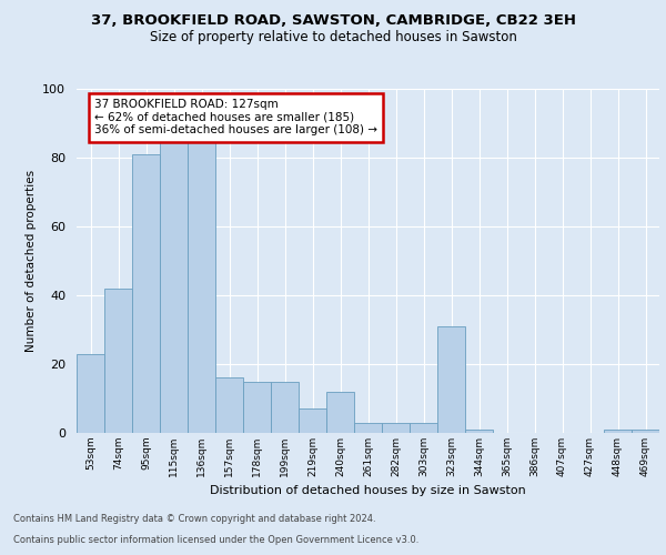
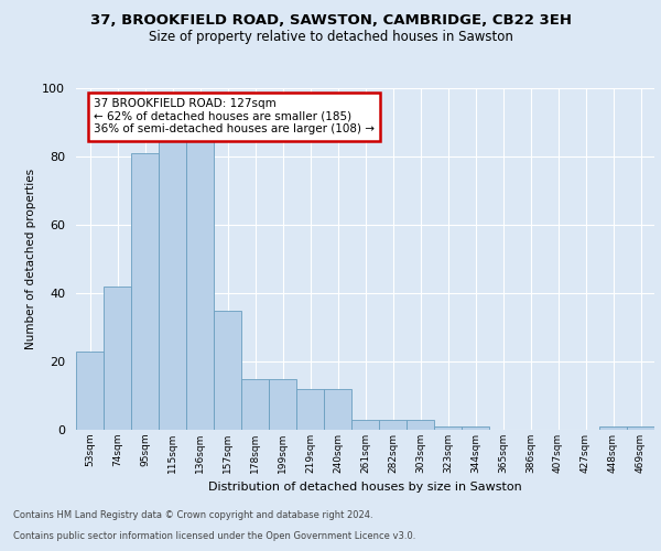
157sqm: 16 -> 35
219sqm: 7 -> 12
323sqm: 31 -> 1
